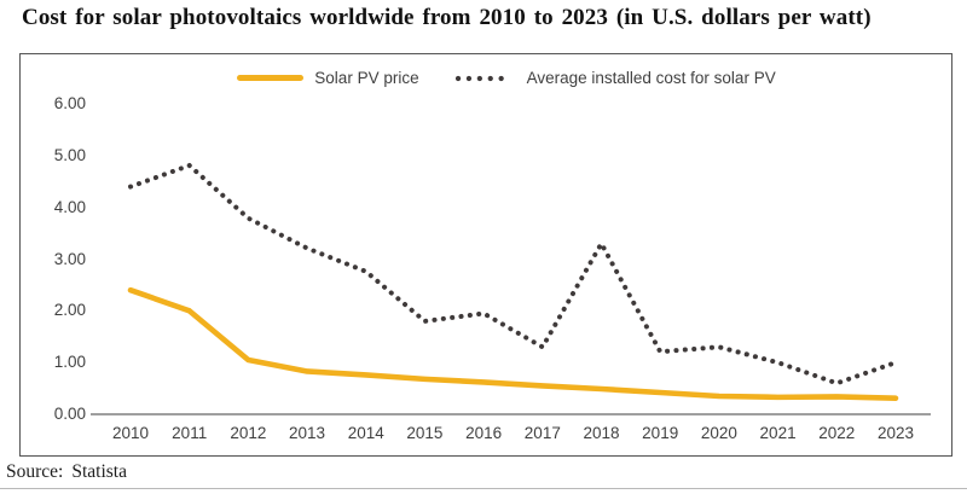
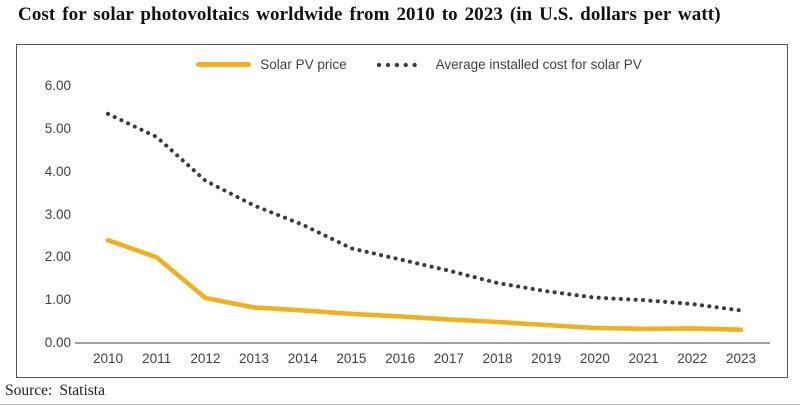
Average installed cost for solar PV/2010: 4.4 -> 5.3
Average installed cost for solar PV/2015: 1.8 -> 2.2
Average installed cost for solar PV/2017: 1.3 -> 1.7
Average installed cost for solar PV/2018: 3.3 -> 1.4
Average installed cost for solar PV/2020: 1.3 -> 1.1
Average installed cost for solar PV/2022: 0.6 -> 0.9
Average installed cost for solar PV/2023: 1.0 -> 0.8
